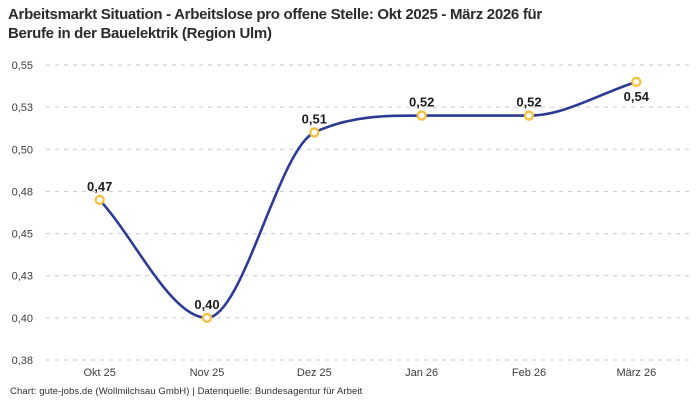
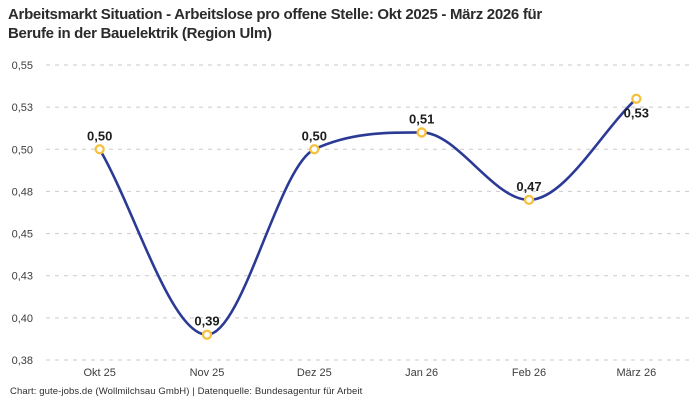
Okt 25: 0,47 -> 0,50
Nov 25: 0,40 -> 0,39
Dez 25: 0,51 -> 0,50
Jan 26: 0,52 -> 0,51
Feb 26: 0,52 -> 0,47
März 26: 0,54 -> 0,53
